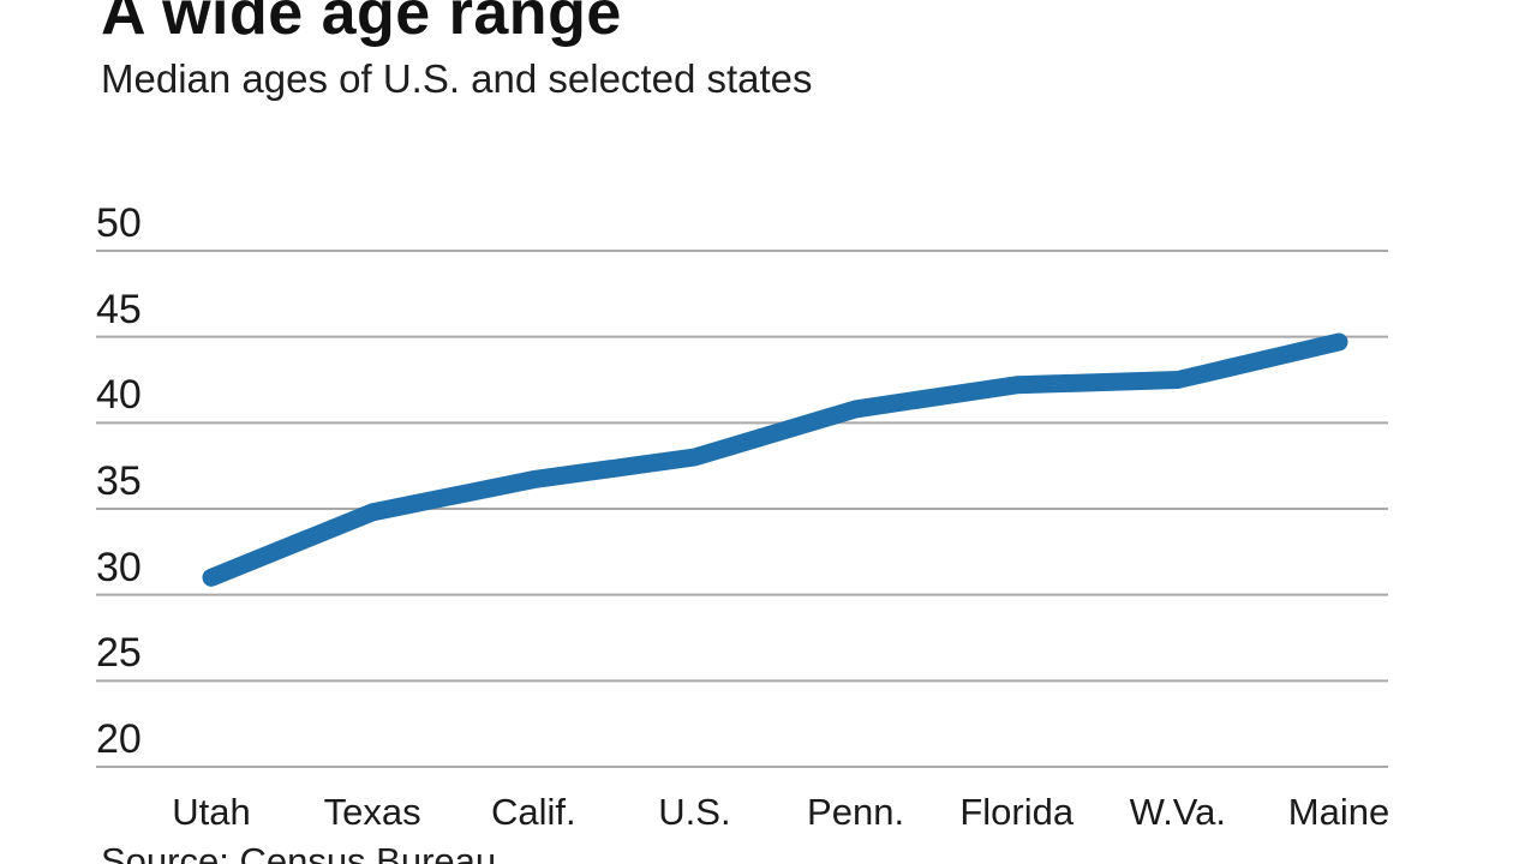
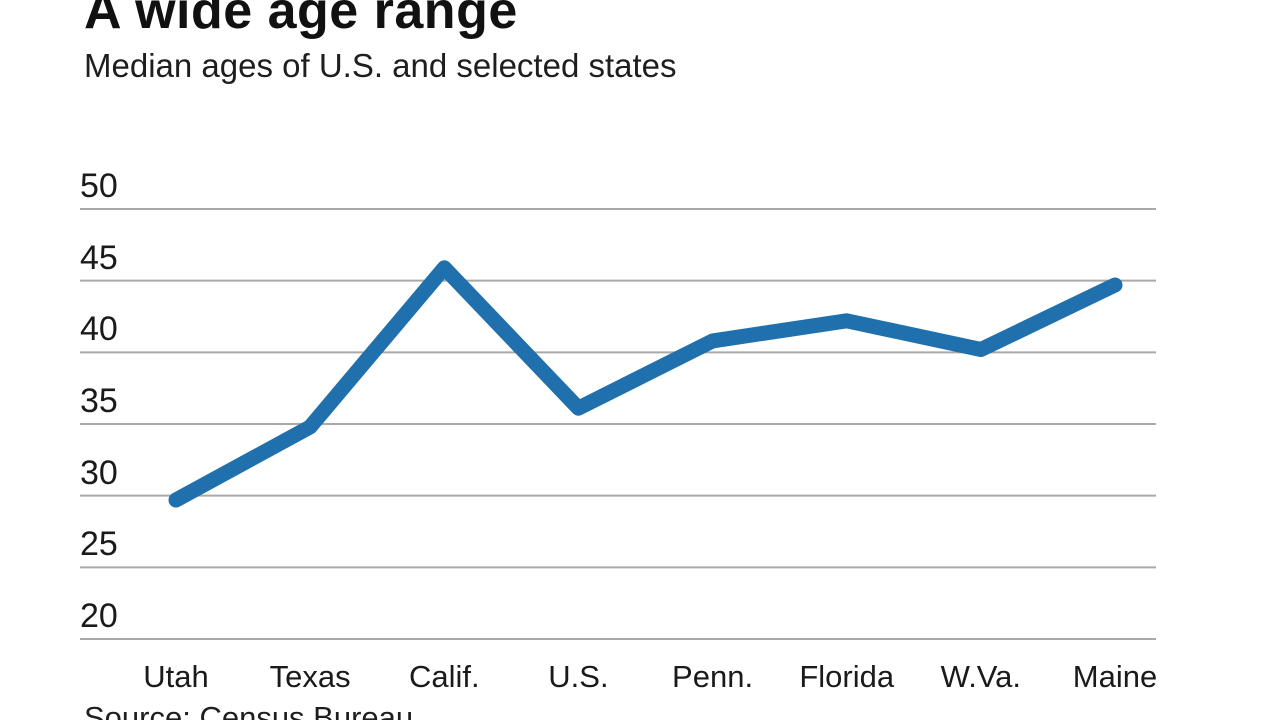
Utah: 31.0 -> 29.7
Calif.: 36.7 -> 45.9
U.S.: 38.0 -> 36.1
W.Va.: 42.5 -> 40.2
